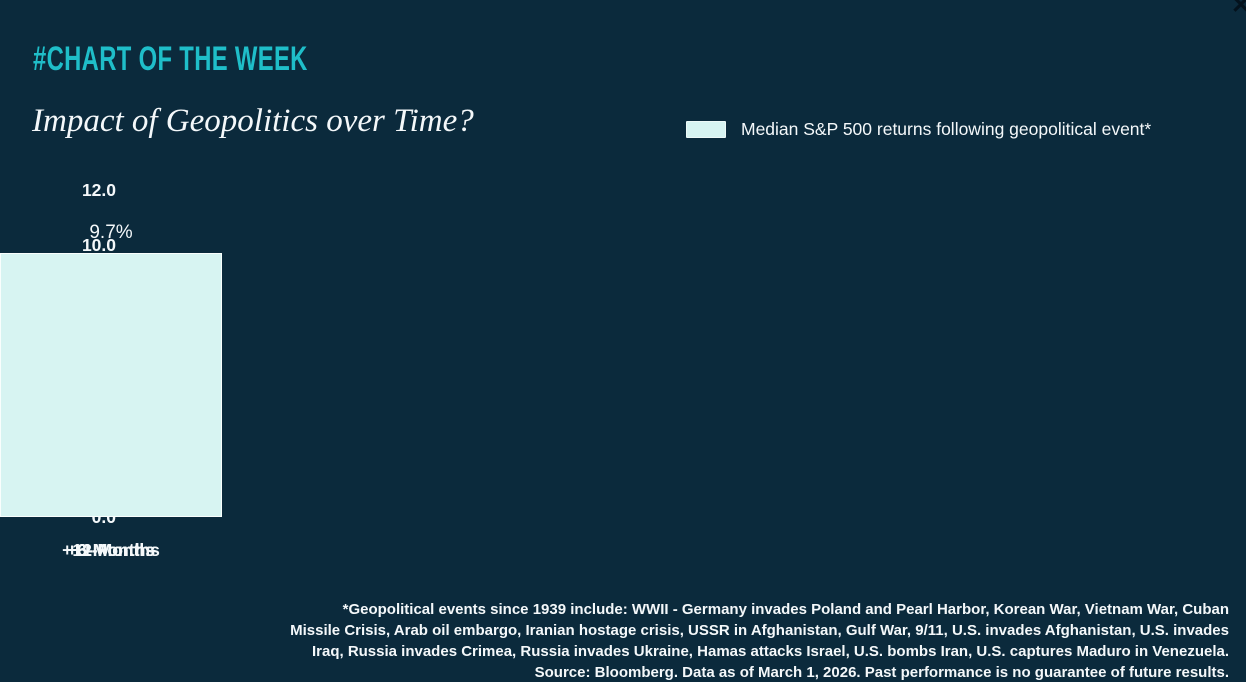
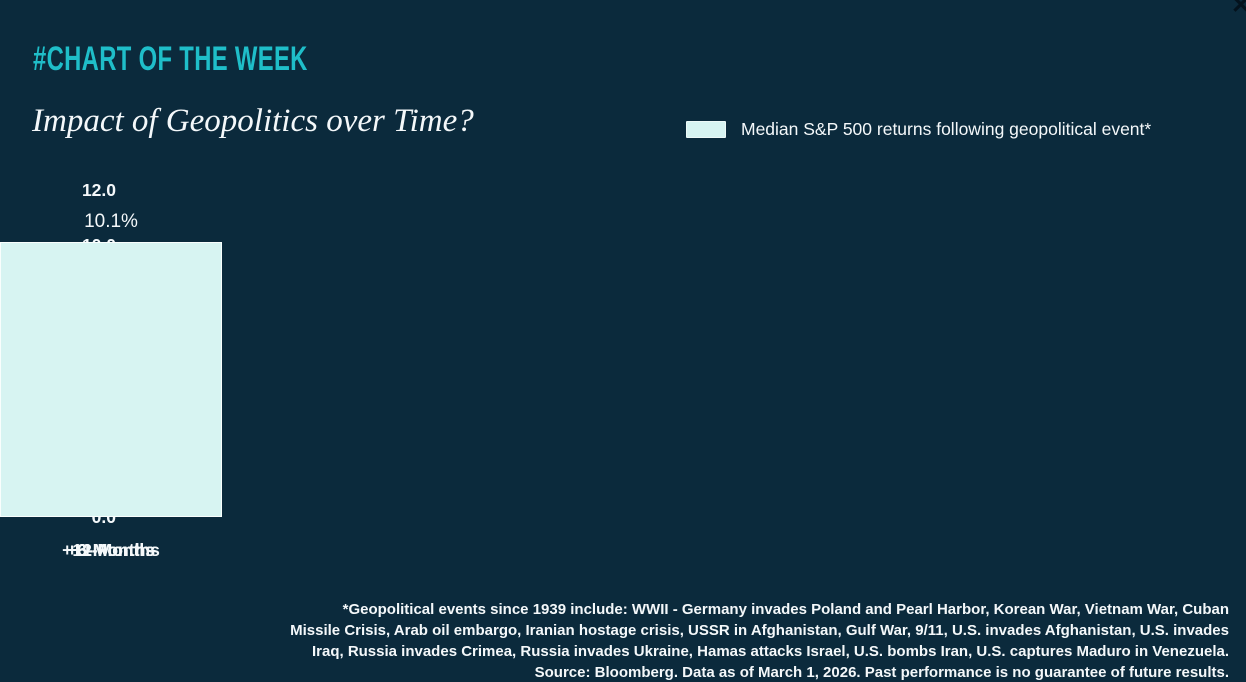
+6-Months: 3.7% -> 6.7%
+12-Months: 9.7% -> 10.1%
